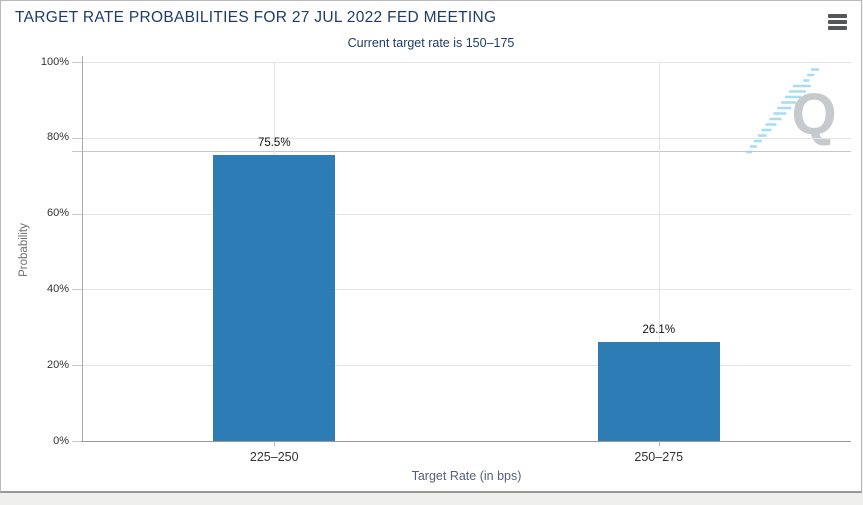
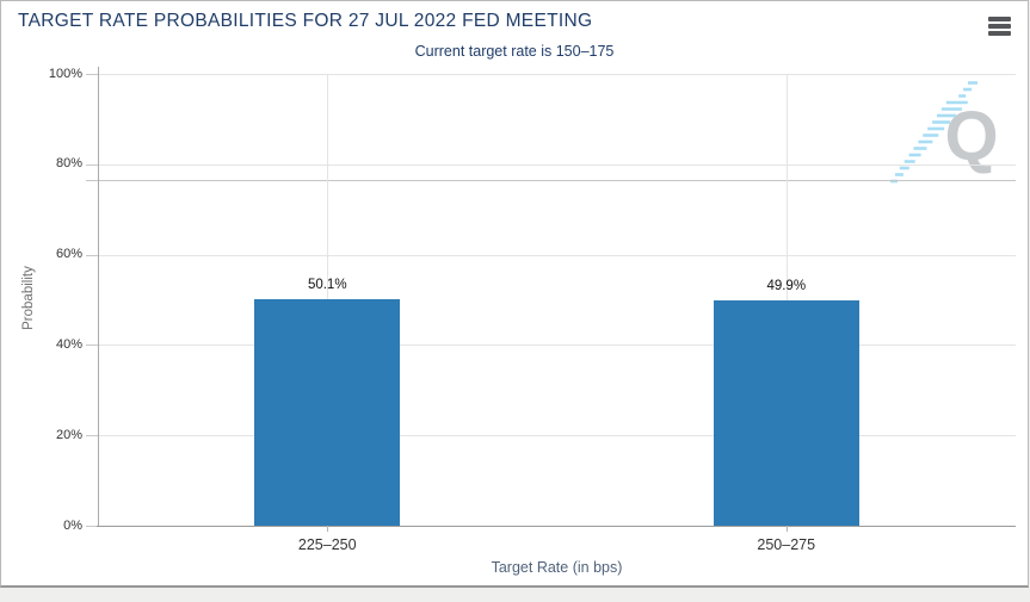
225–250: 75.5% -> 50.1%
250–275: 26.1% -> 49.9%
